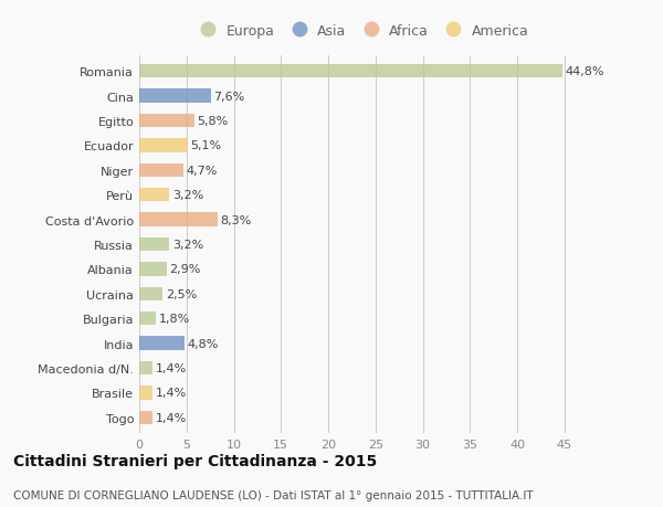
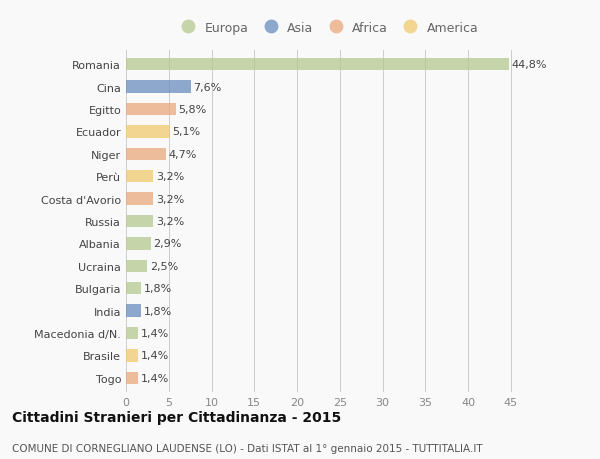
Costa d'Avorio: 8,3% -> 3,2%
India: 4,8% -> 1,8%
